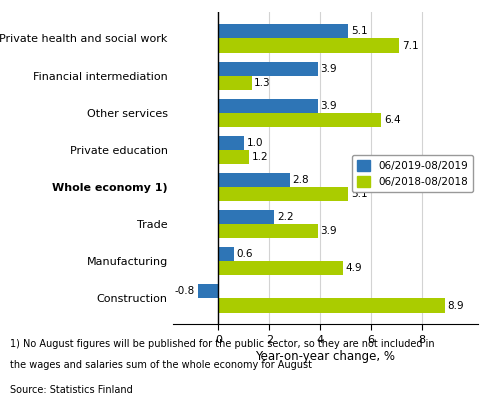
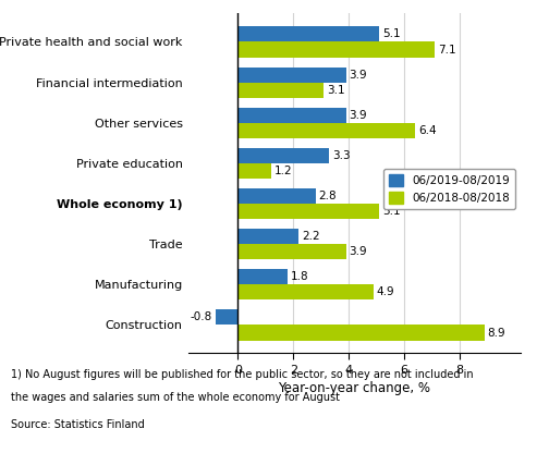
06/2018-08/2018/Financial intermediation: 1.3 -> 3.1
06/2019-08/2019/Private education: 1.0 -> 3.3
06/2019-08/2019/Manufacturing: 0.6 -> 1.8
